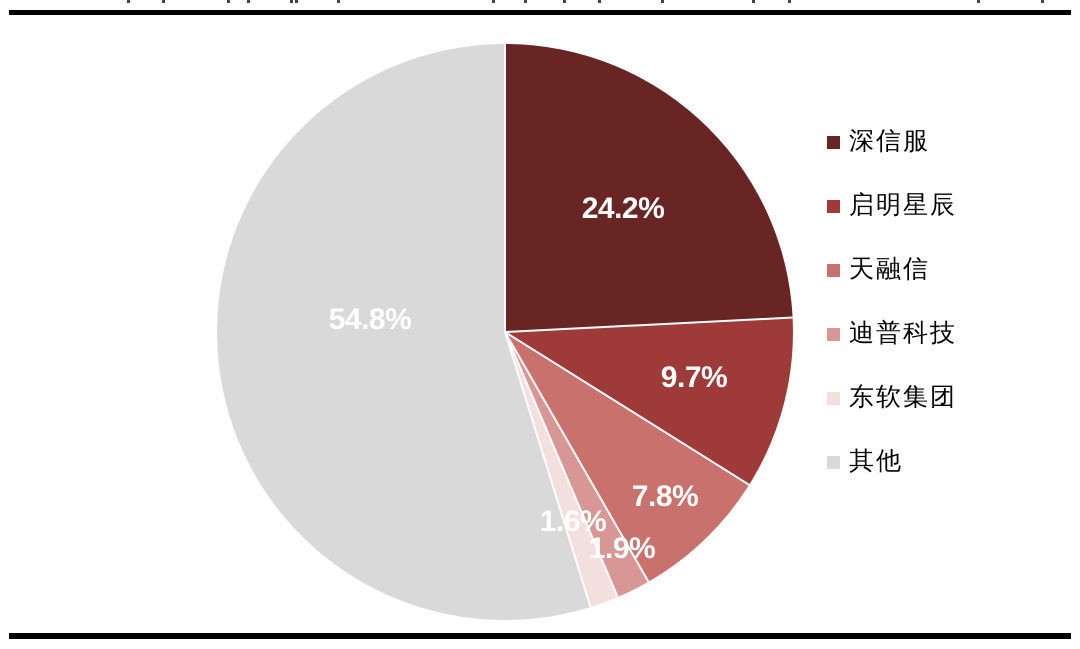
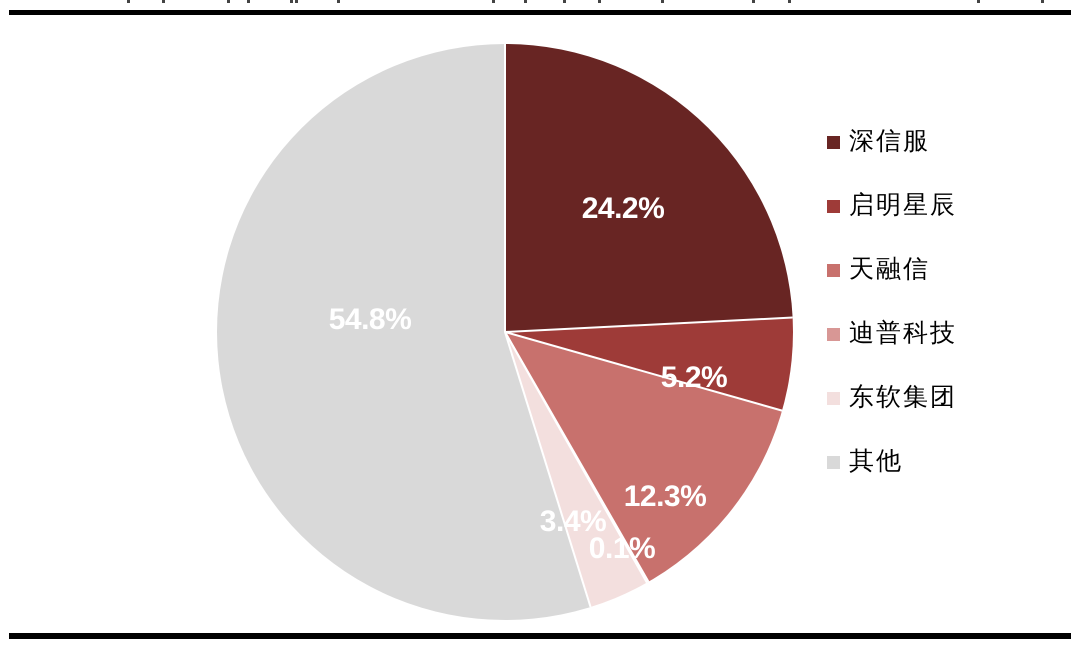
启明星辰: 9.7% -> 5.2%
天融信: 7.8% -> 12.3%
迪普科技: 1.9% -> 0.1%
东软集团: 1.6% -> 3.4%
